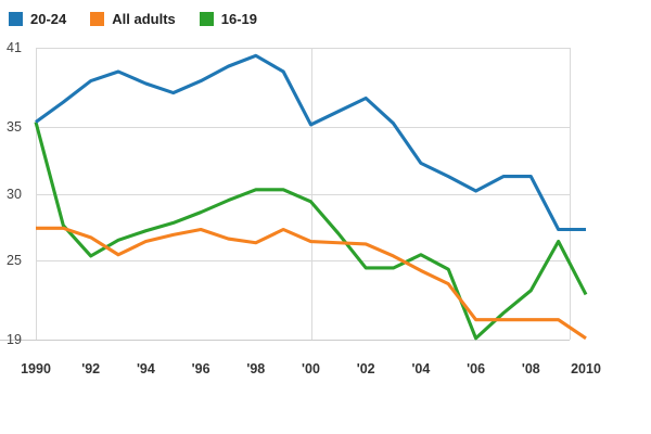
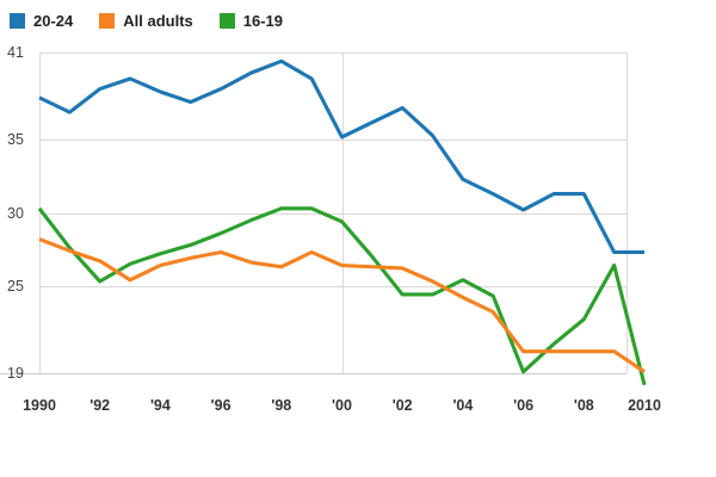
20-24/1990: 35.4 -> 37.9
All adults/1990: 27.4 -> 28.2
16-19/1990: 35.4 -> 30.3
16-19/2010: 22.4 -> 18.2
